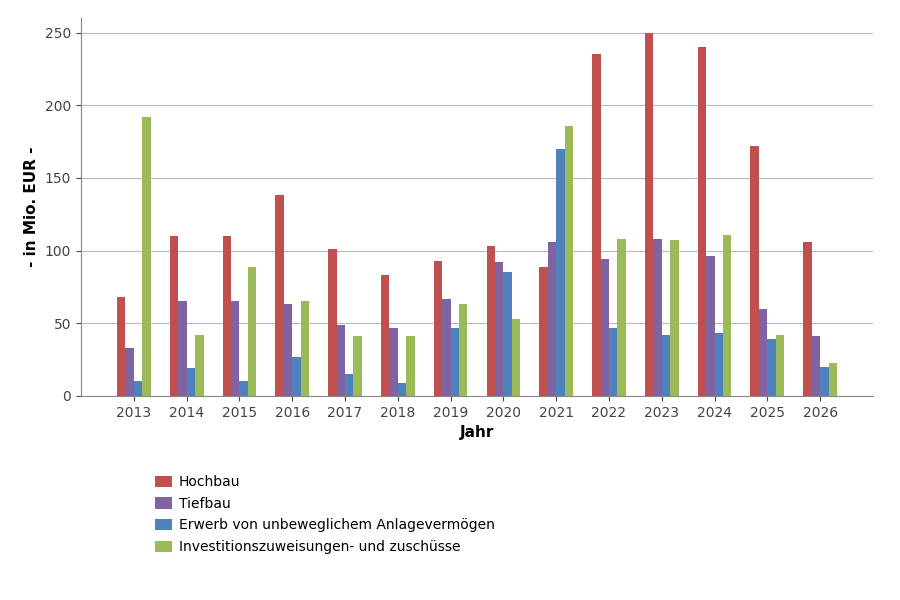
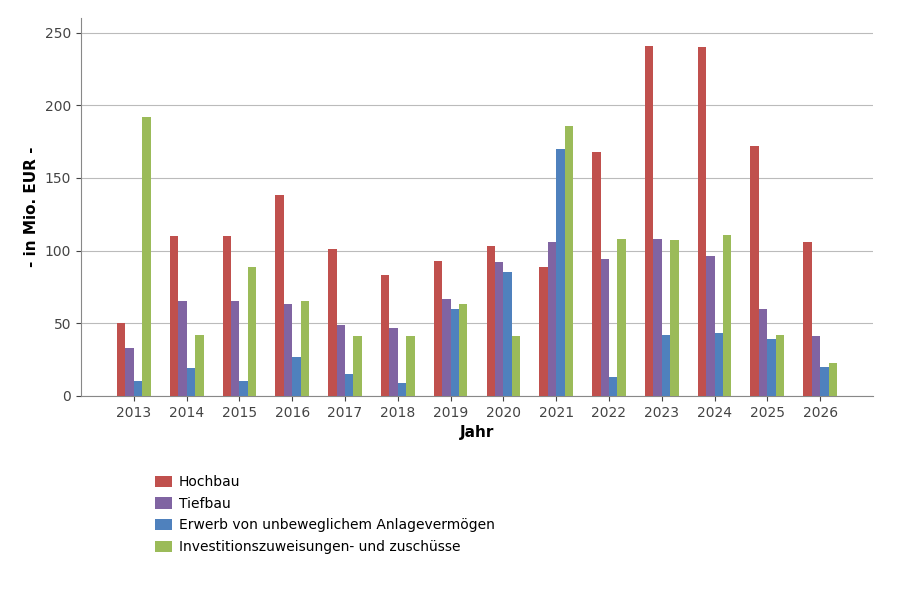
Hochbau/2013: 68 -> 50
Erwerb von unbeweglichem Anlagevermögen/2019: 47 -> 60
Investitionszuweisungen- und zuschüsse/2020: 53 -> 41
Hochbau/2022: 235 -> 168
Erwerb von unbeweglichem Anlagevermögen/2022: 47 -> 13
Hochbau/2023: 250 -> 241
